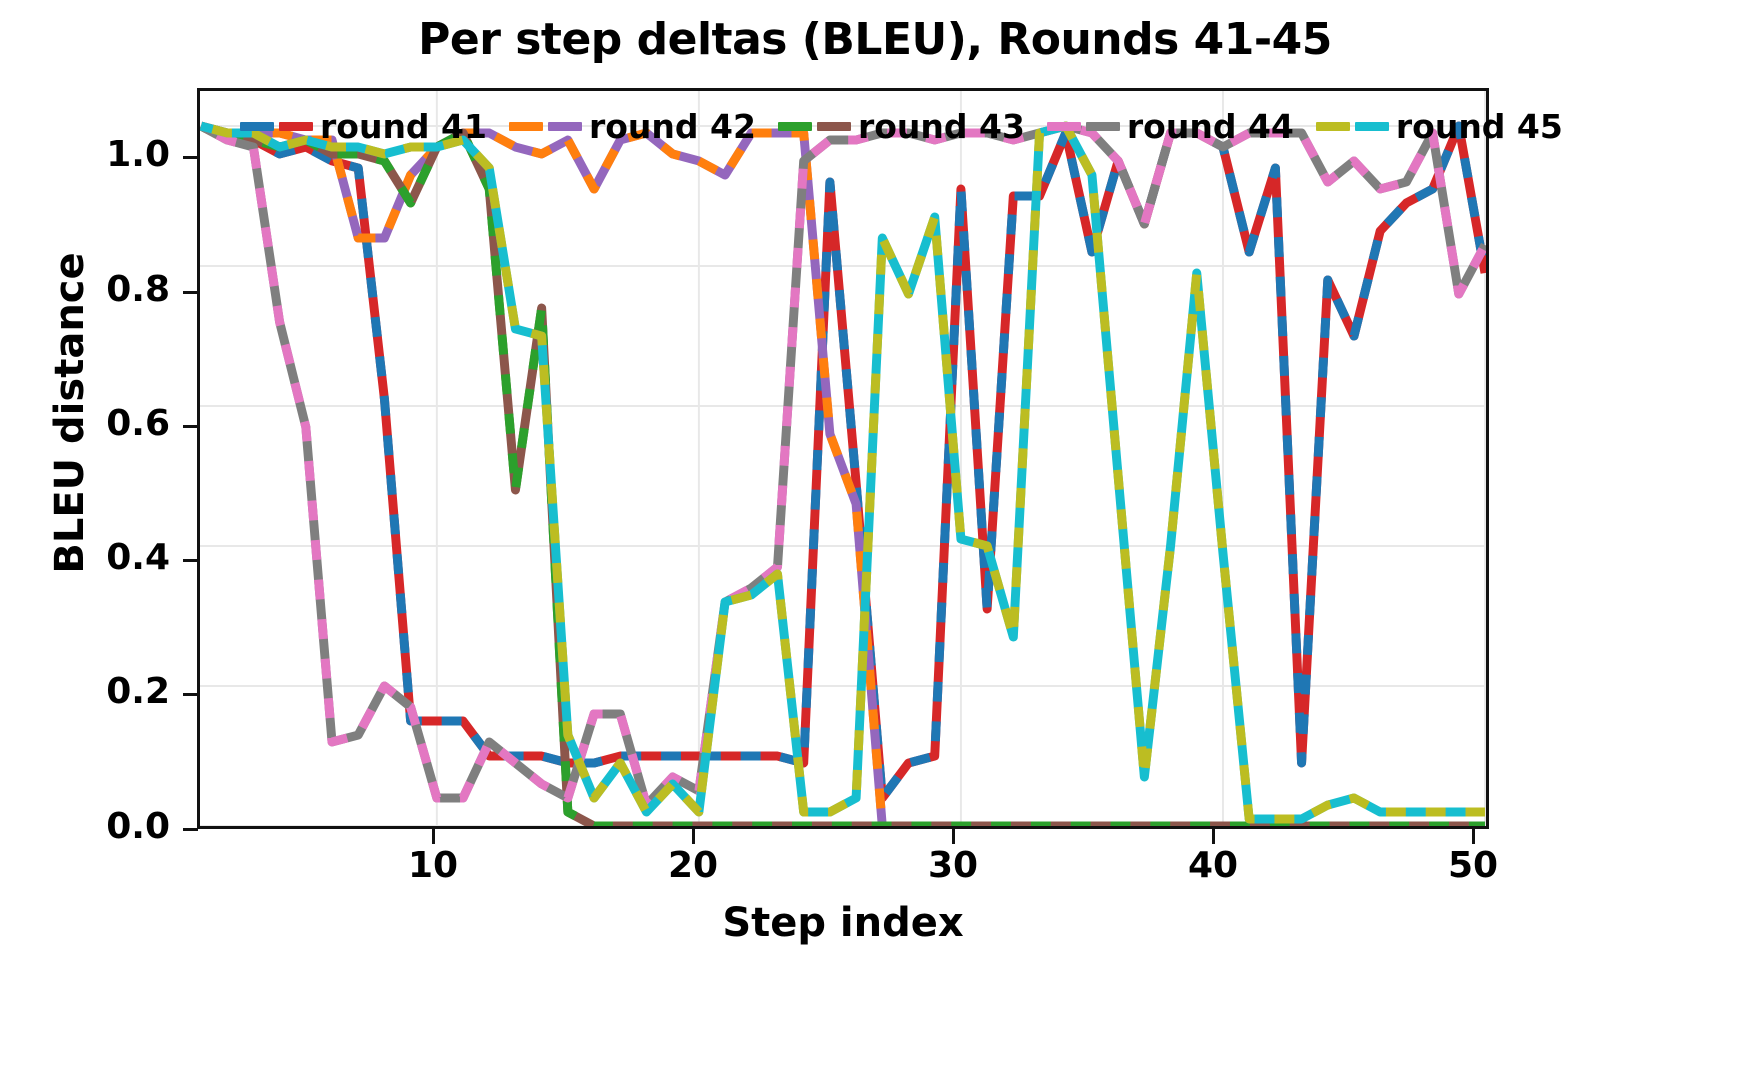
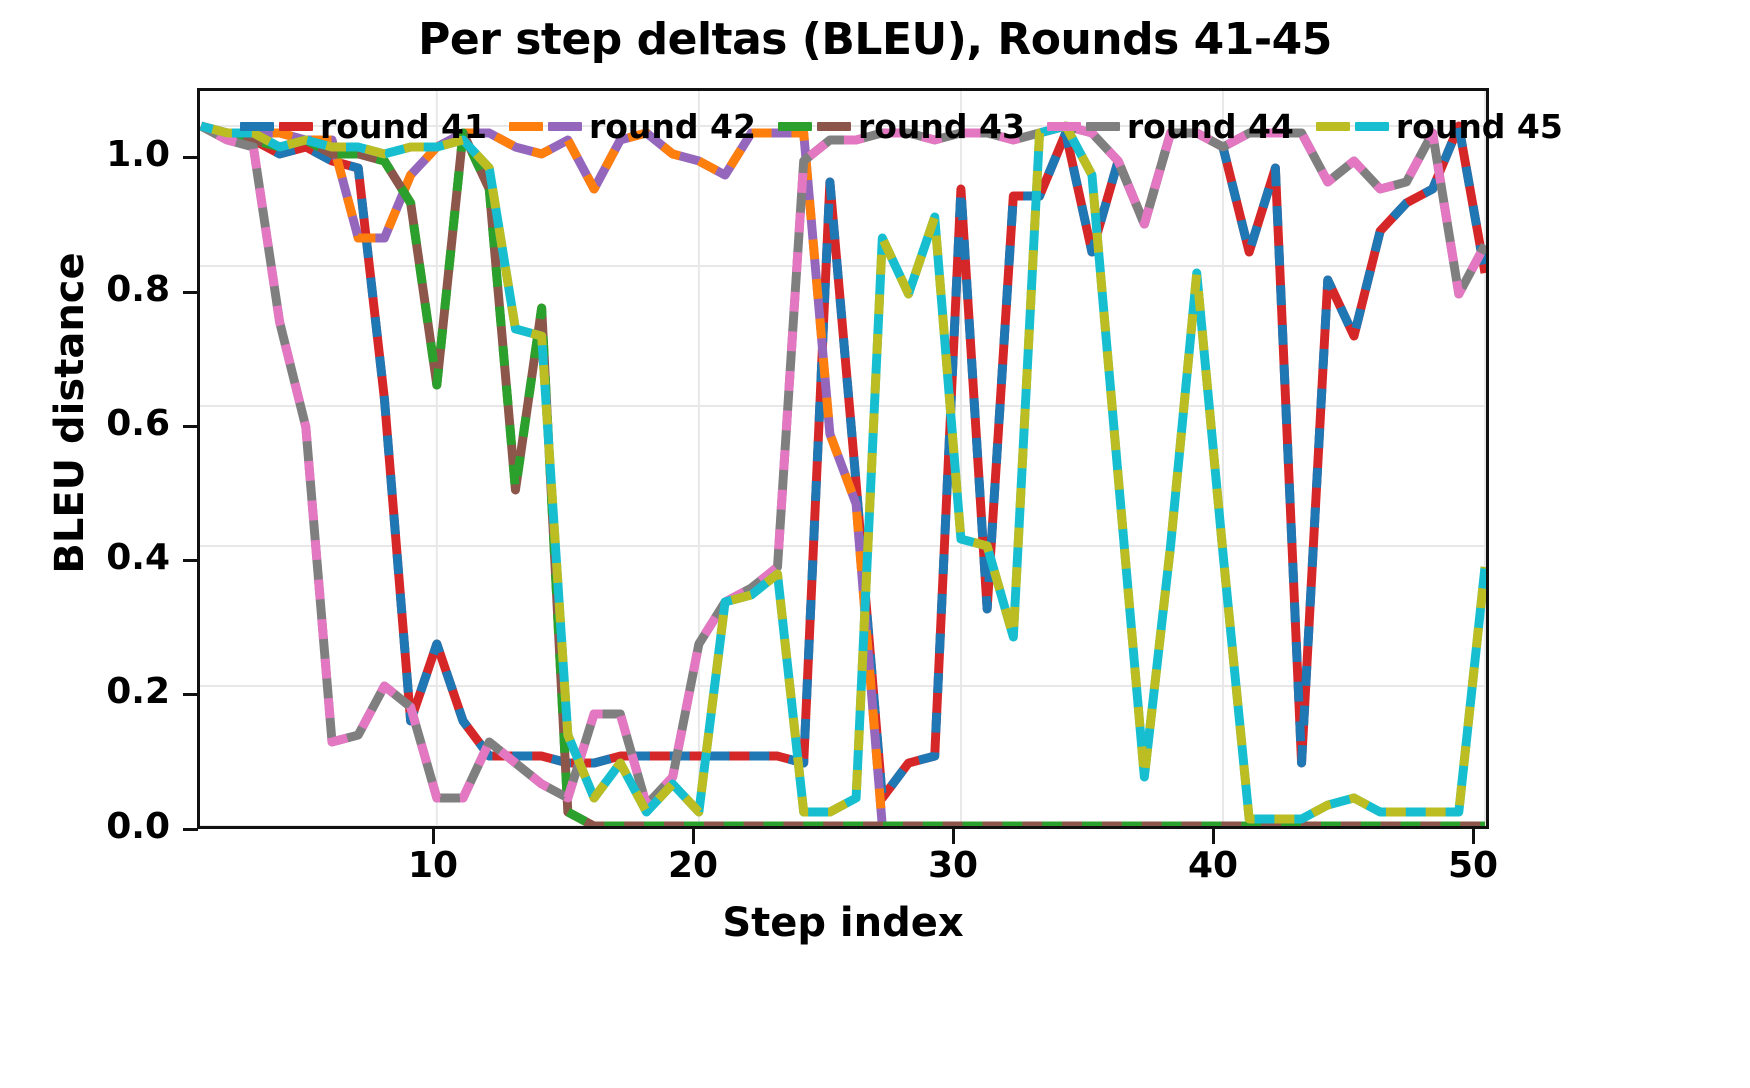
round 41/10: 0.15 -> 0.26
round 43/10: 0.97 -> 0.63
round 44/20: 0.05 -> 0.26
round 45/50: 0.02 -> 0.37
